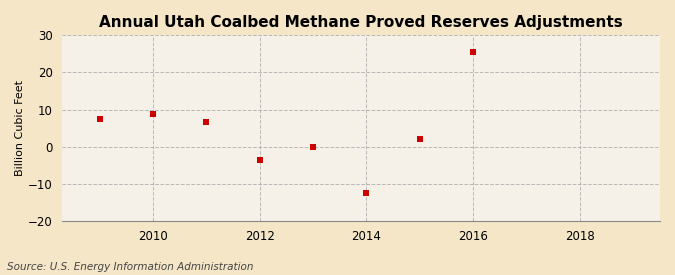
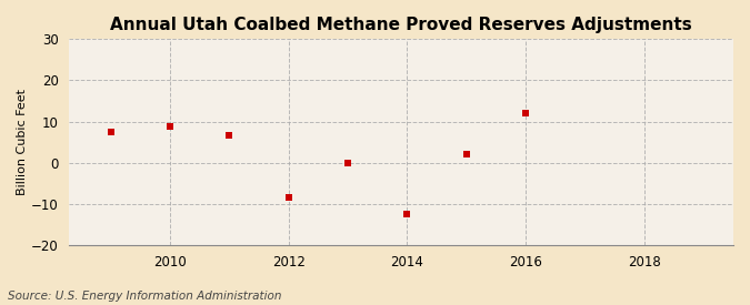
2012: -3.5 -> -8.5
2016: 25.5 -> 12.0
